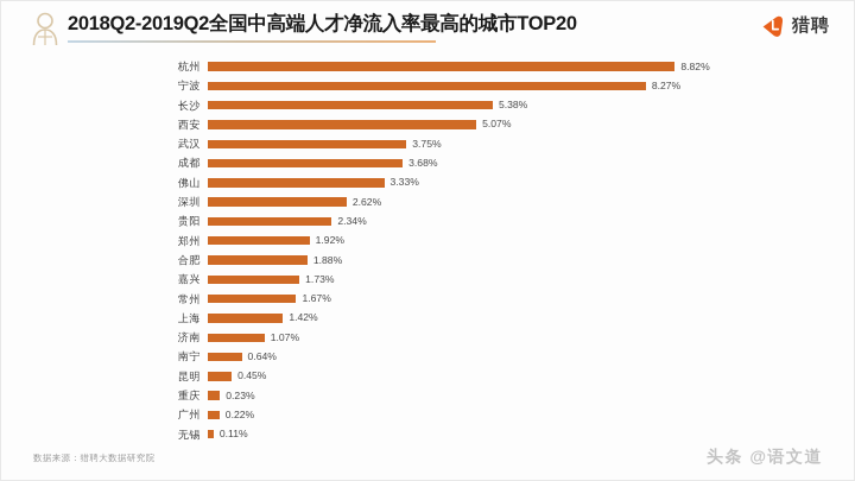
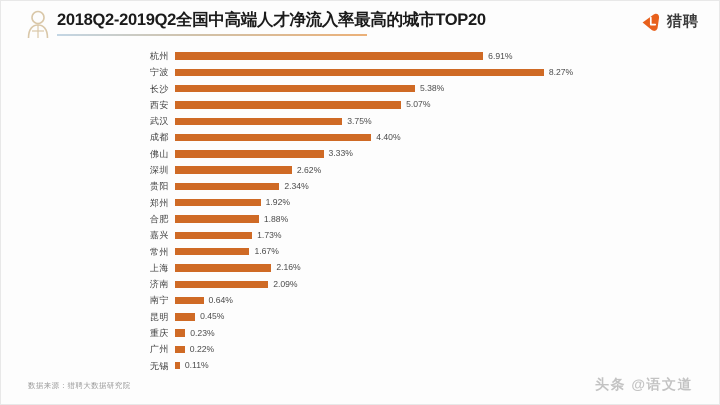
杭州: 8.82% -> 6.91%
成都: 3.68% -> 4.40%
上海: 1.42% -> 2.16%
济南: 1.07% -> 2.09%
